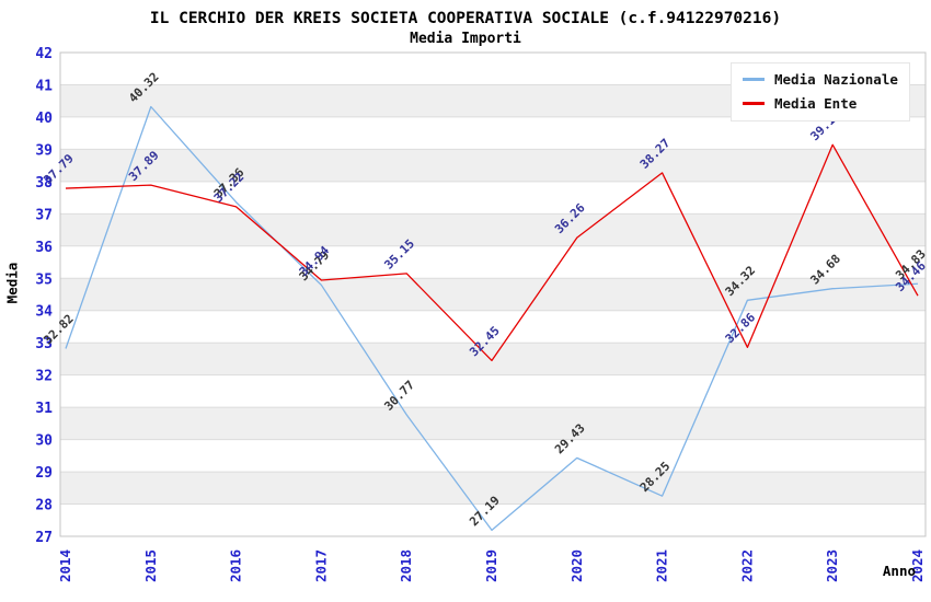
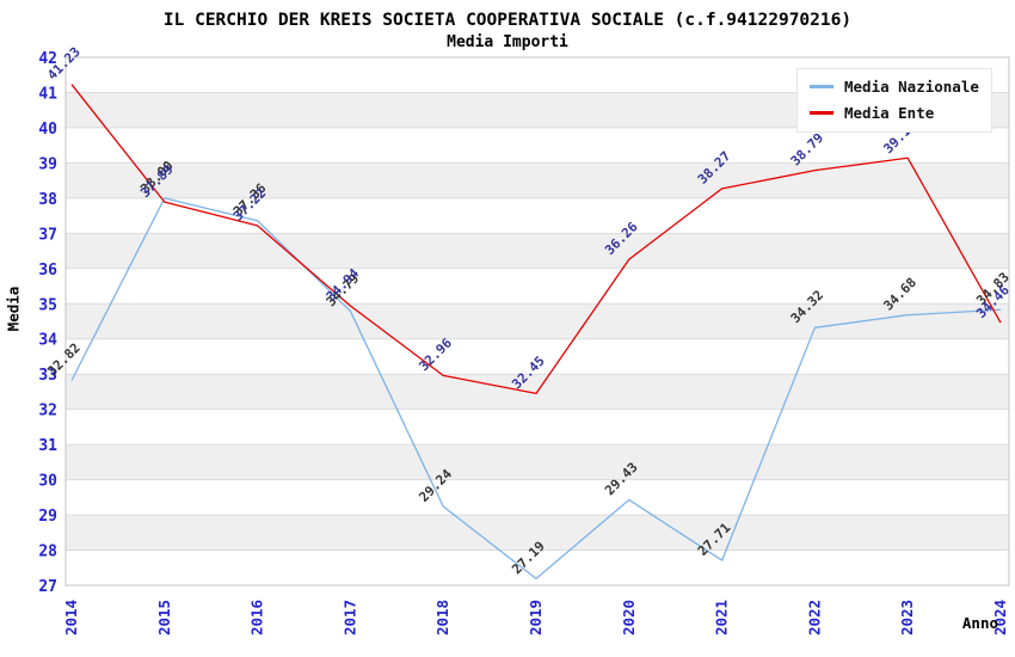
Media Ente/2014: 37.79 -> 41.23
Media Nazionale/2015: 40.32 -> 38.00
Media Nazionale/2018: 30.77 -> 29.24
Media Ente/2018: 35.15 -> 32.96
Media Nazionale/2021: 28.25 -> 27.71
Media Ente/2022: 32.86 -> 38.79
